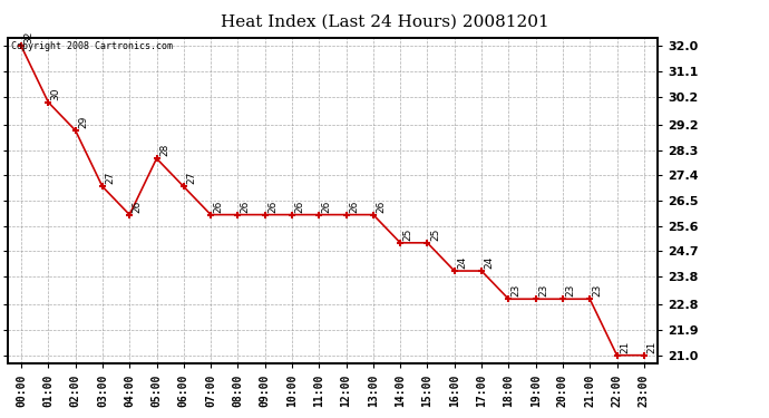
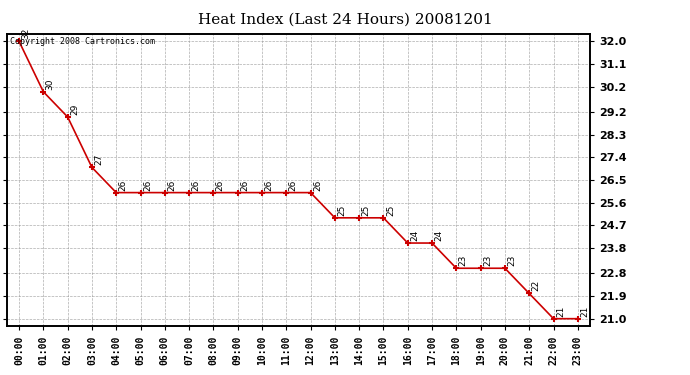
05:00: 28 -> 26
06:00: 27 -> 26
13:00: 26 -> 25
21:00: 23 -> 22
